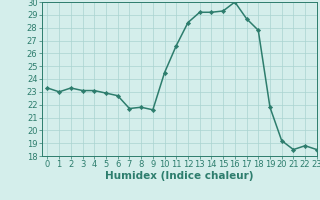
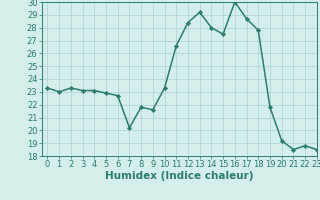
7: 21.7 -> 20.2
10: 24.5 -> 23.3
14: 29.2 -> 28.0
15: 29.3 -> 27.5
